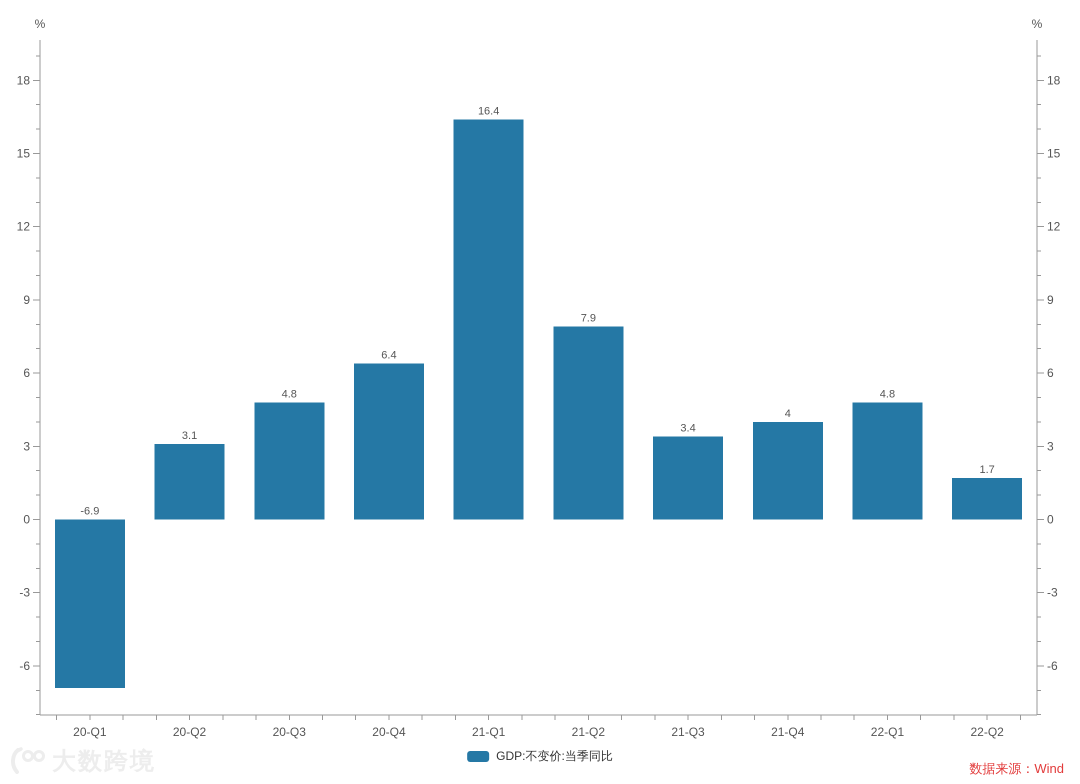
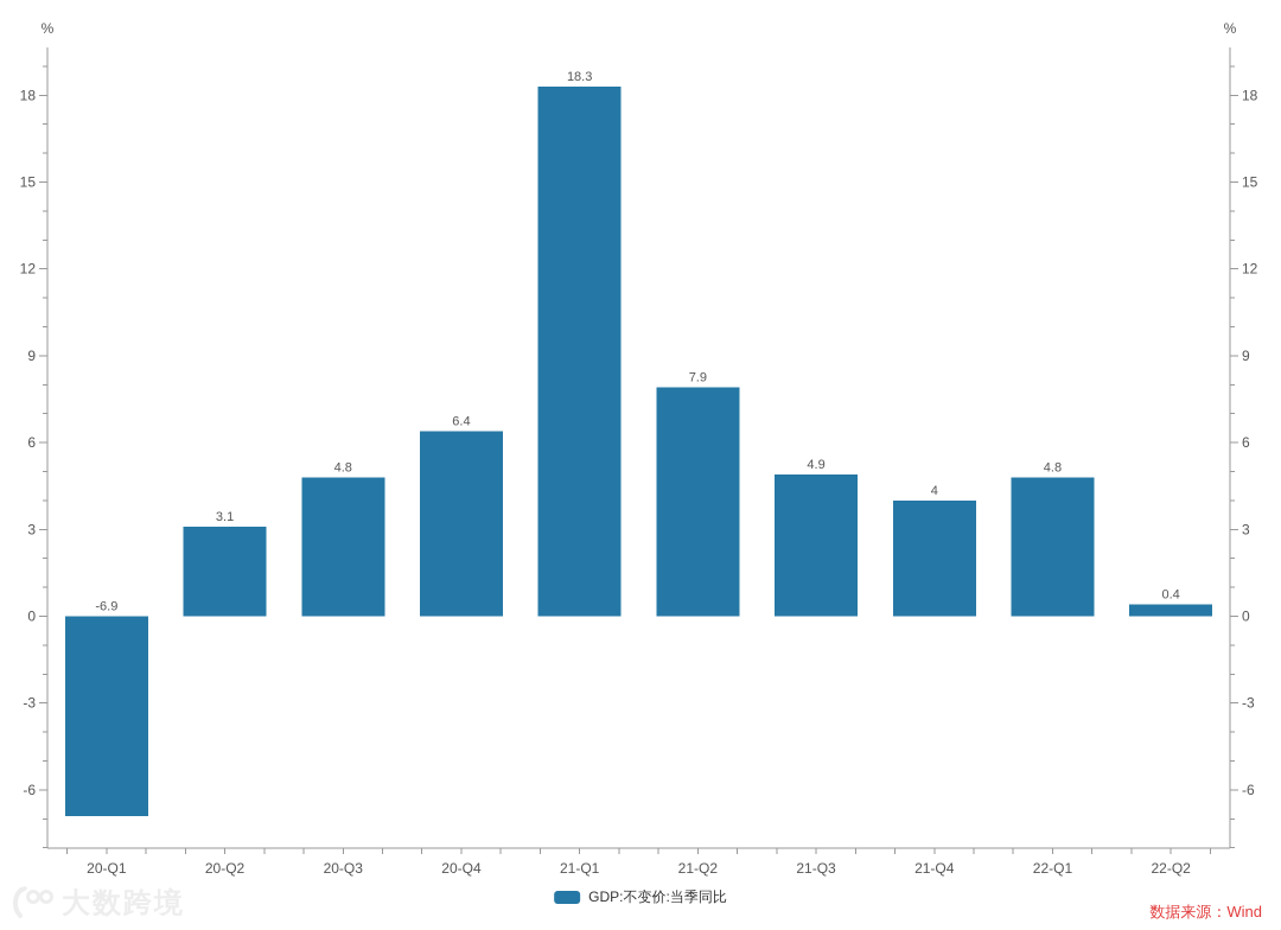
21-Q1: 16.4 -> 18.3
21-Q3: 3.4 -> 4.9
22-Q2: 1.7 -> 0.4
